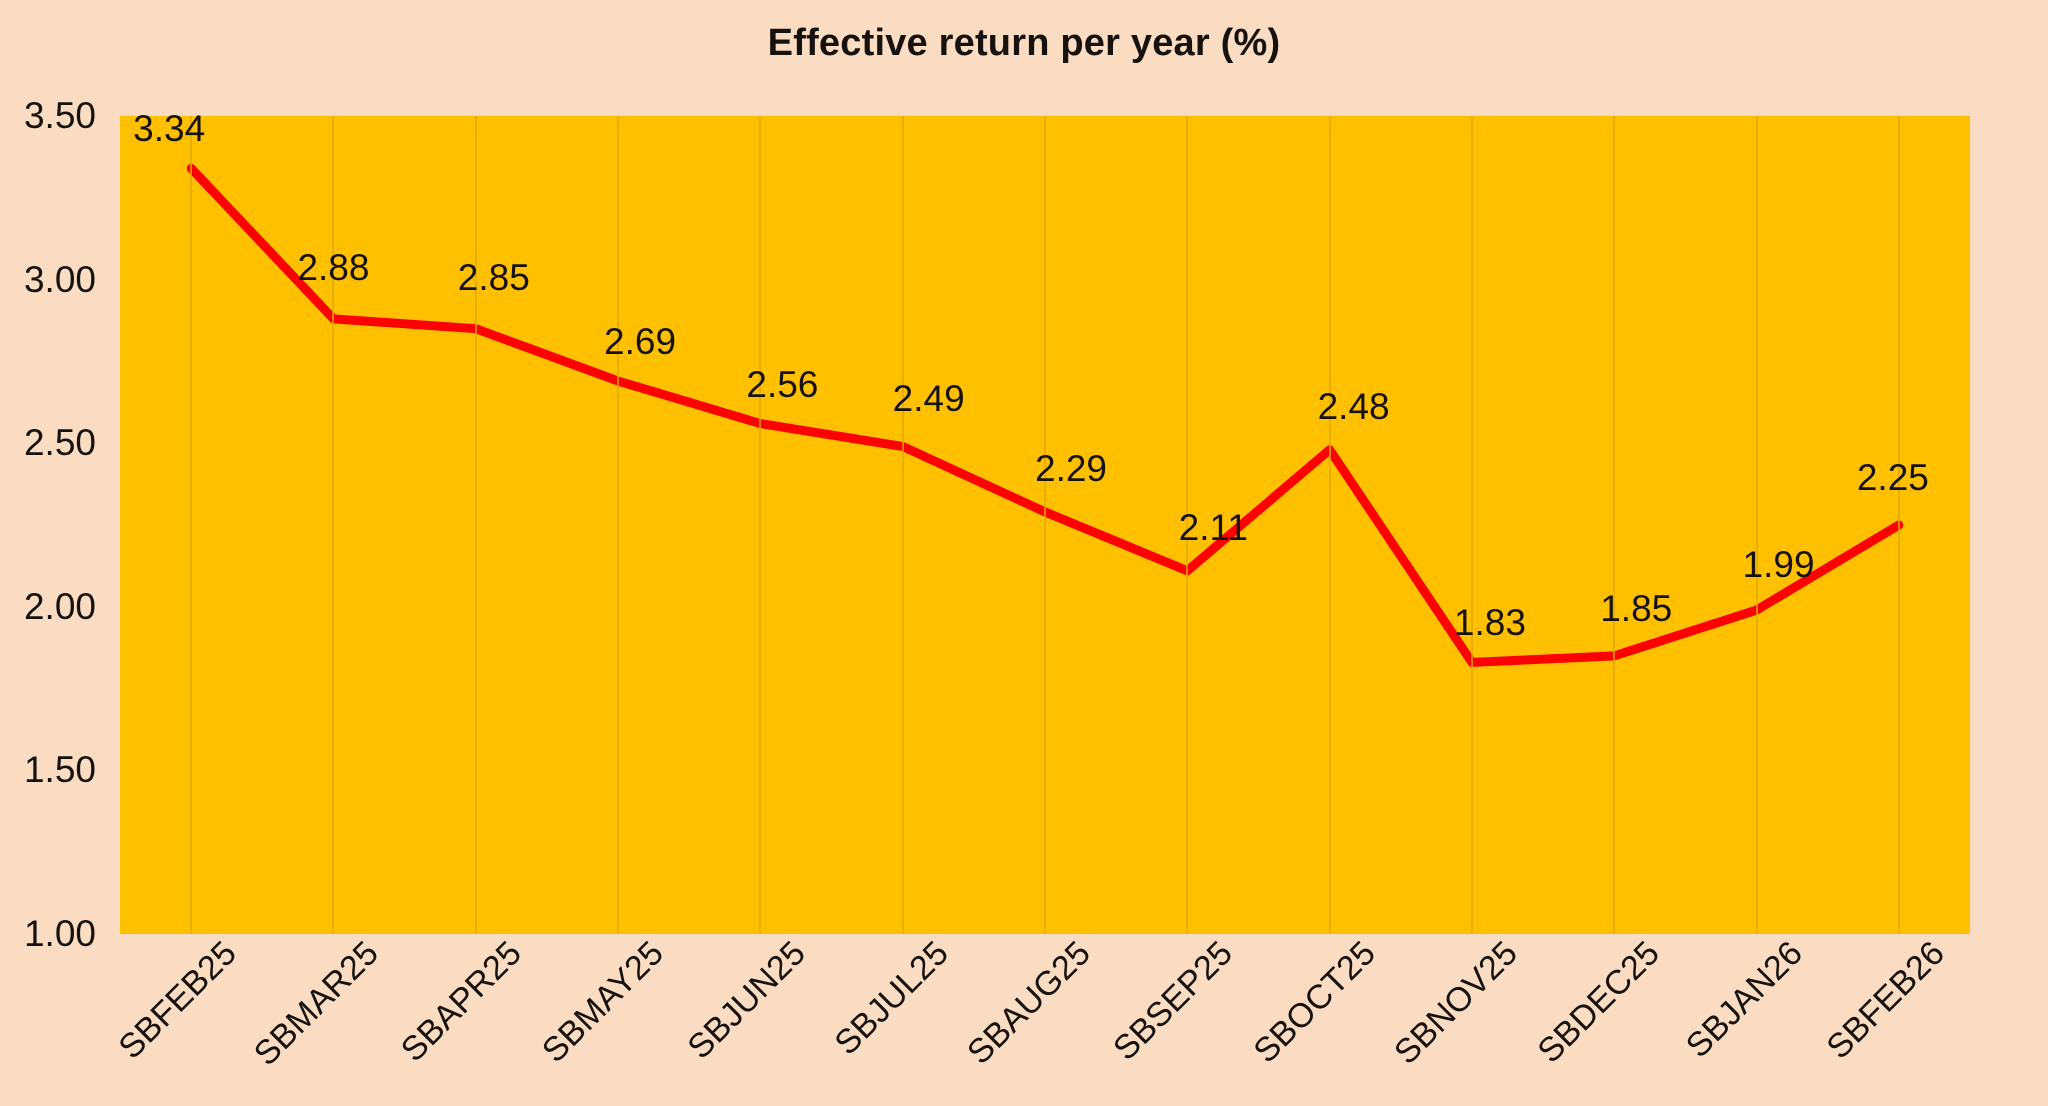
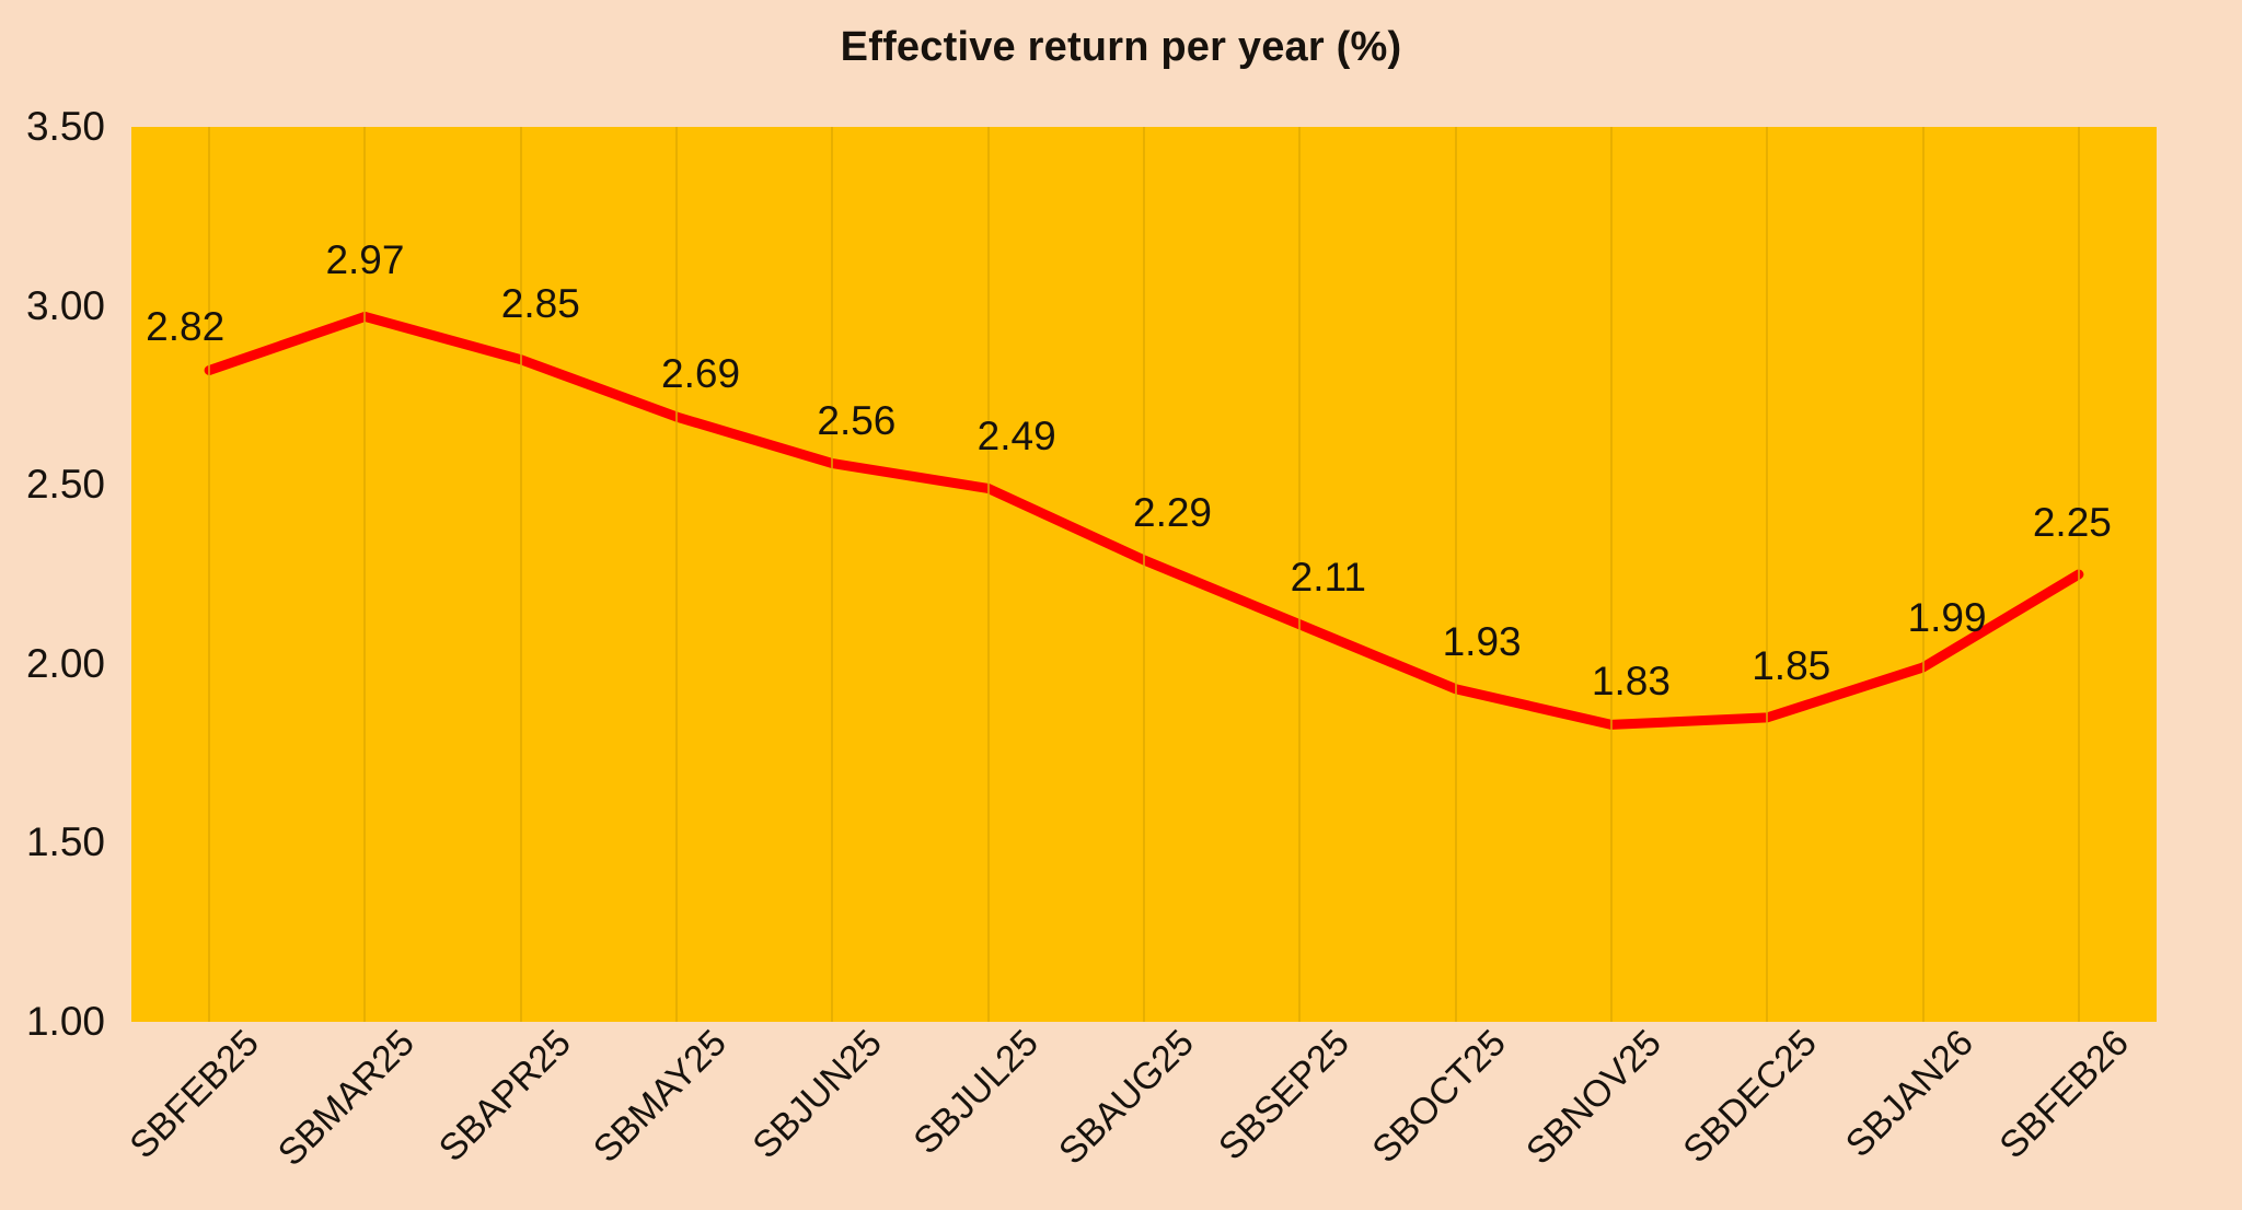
SBFEB25: 3.34 -> 2.82
SBMAR25: 2.88 -> 2.97
SBOCT25: 2.48 -> 1.93
